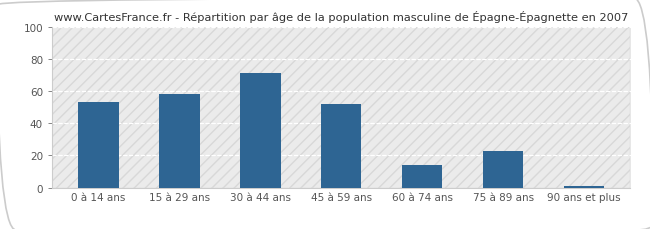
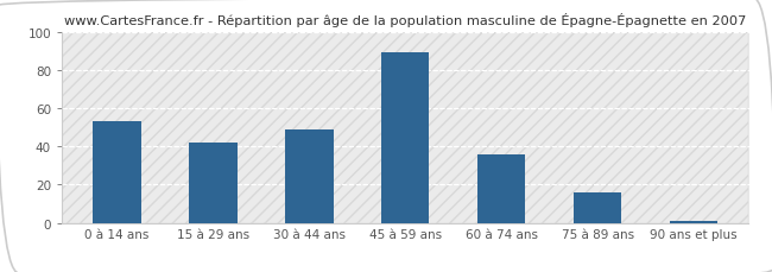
15 à 29 ans: 58 -> 42
30 à 44 ans: 71 -> 49
45 à 59 ans: 52 -> 89
60 à 74 ans: 14 -> 36
75 à 89 ans: 23 -> 16
